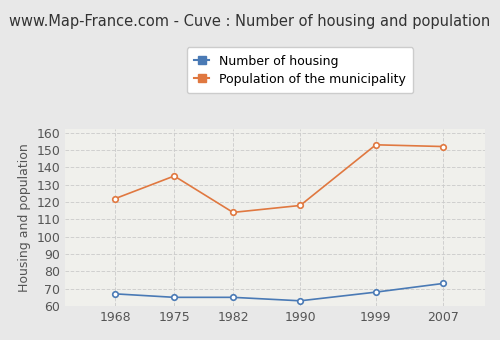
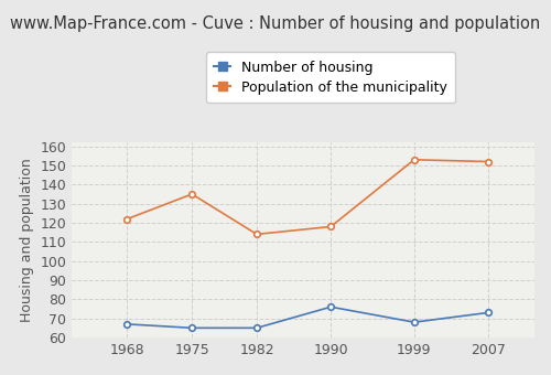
Number of housing/1990: 63 -> 76
